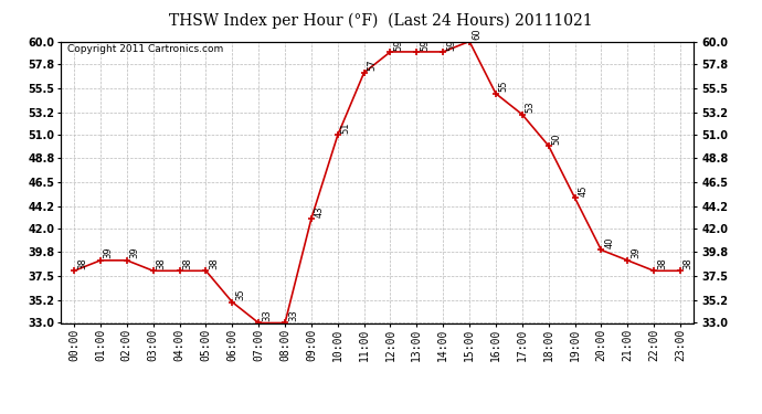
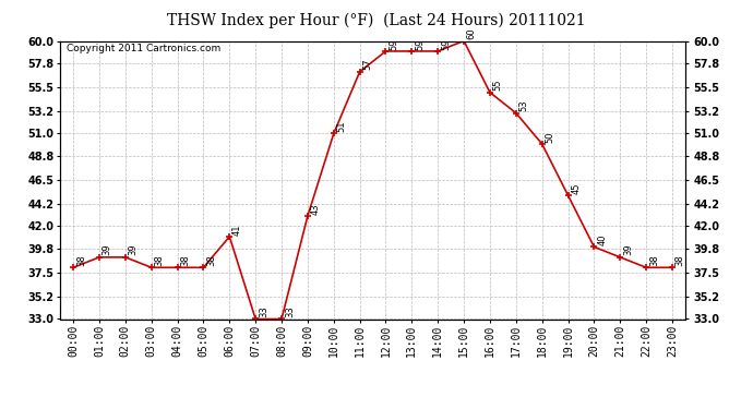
06:00: 35 -> 41
